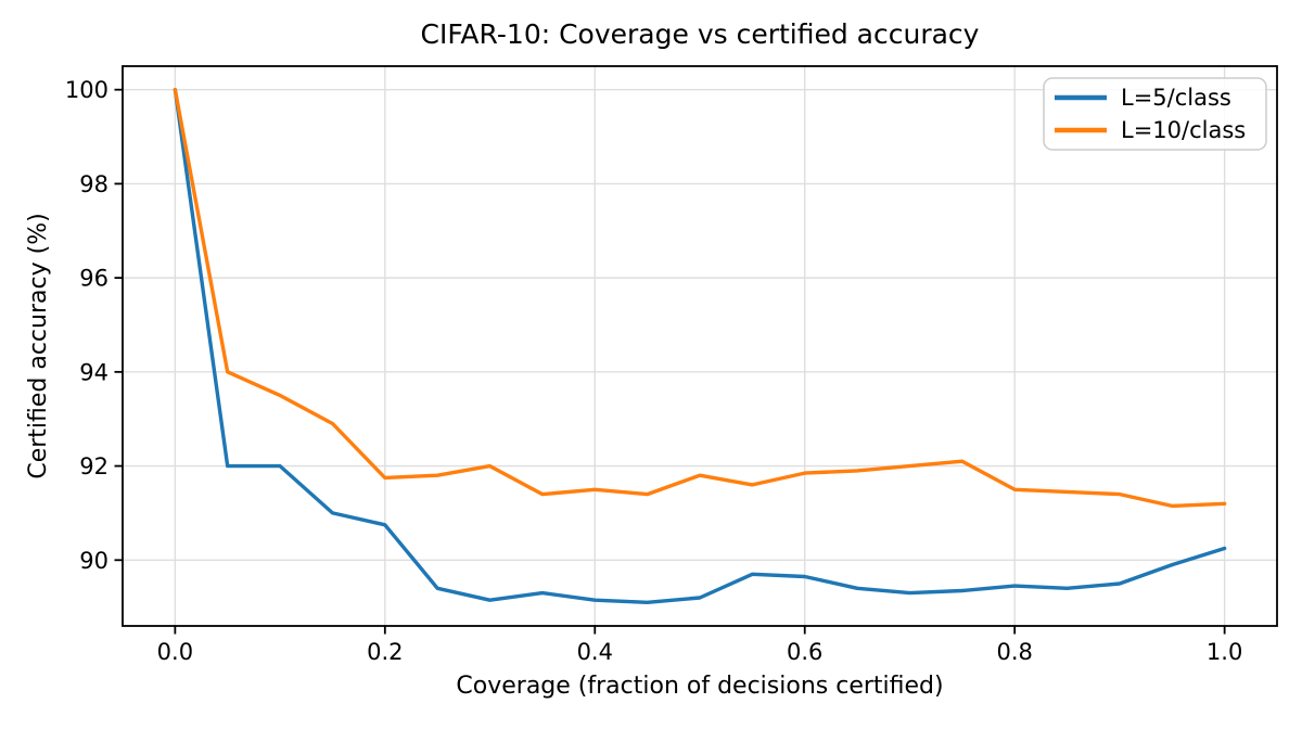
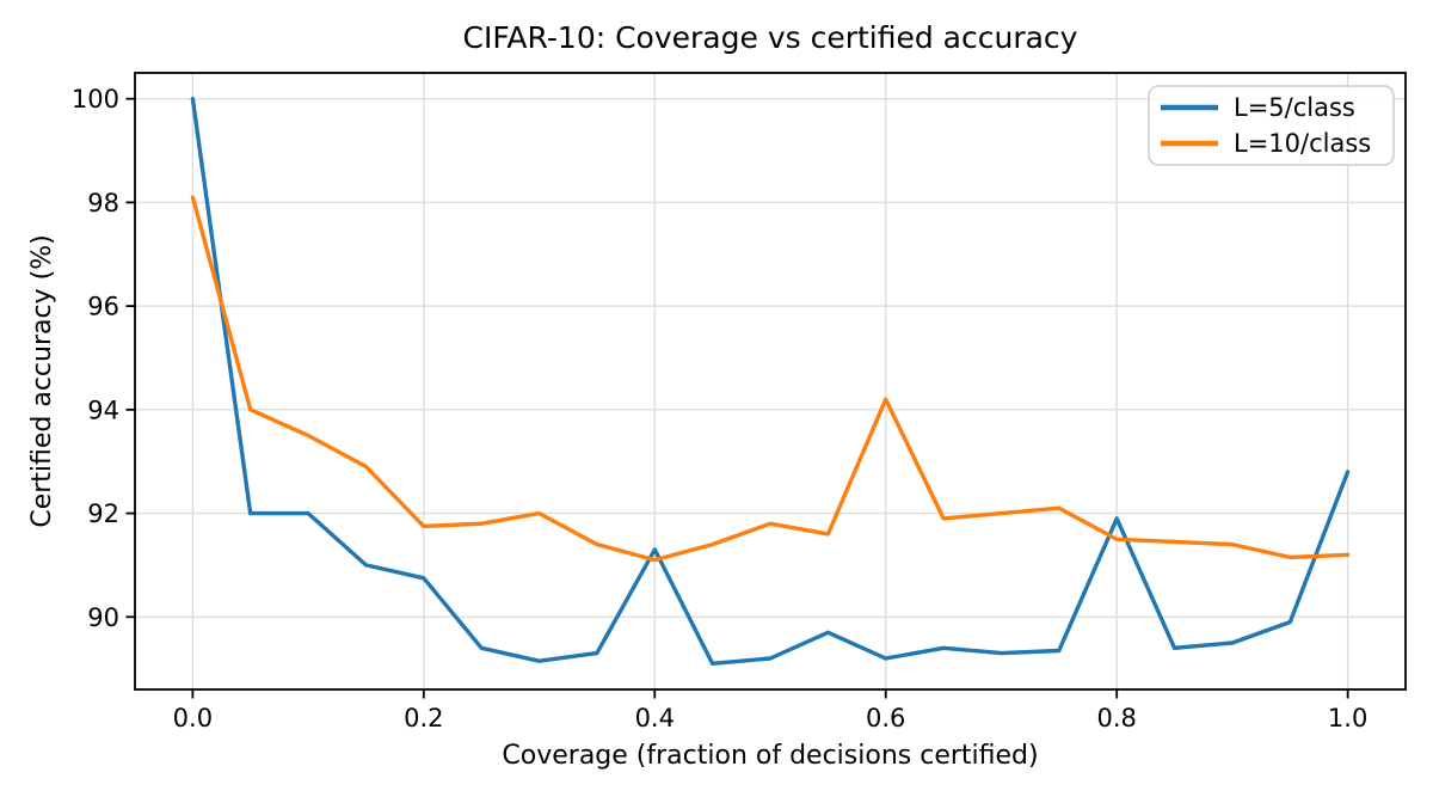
L=10/class/0.0: 100.0 -> 98.1
L=5/class/0.4: 89.2 -> 91.3
L=10/class/0.4: 91.5 -> 91.1
L=5/class/0.6: 89.7 -> 89.2
L=10/class/0.6: 91.8 -> 94.2
L=5/class/0.8: 89.5 -> 91.9
L=5/class/1.0: 90.2 -> 92.8
